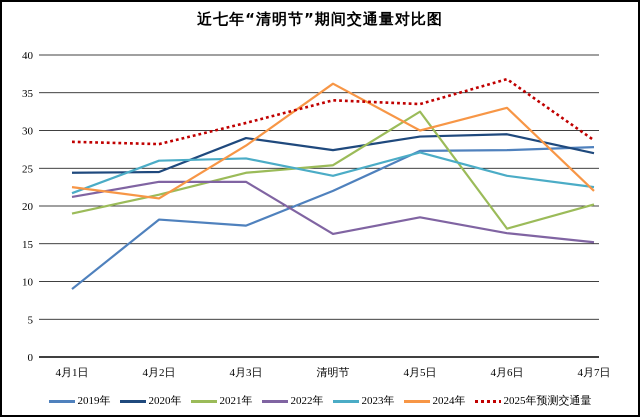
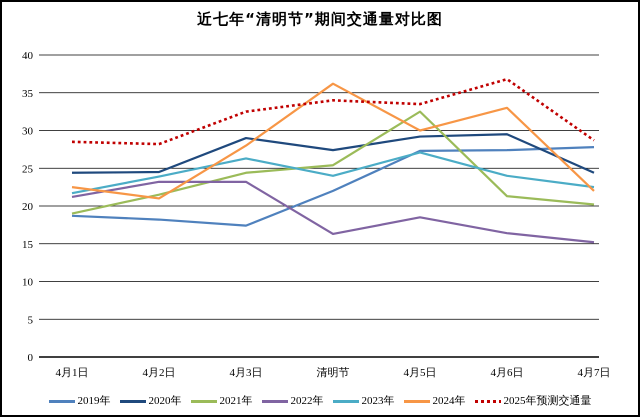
2019年/4月1日: 9 -> 19
2023年/4月2日: 26 -> 24
2025年预测交通量/4月3日: 31 -> 32
2021年/4月6日: 17 -> 21
2020年/4月7日: 27 -> 24
